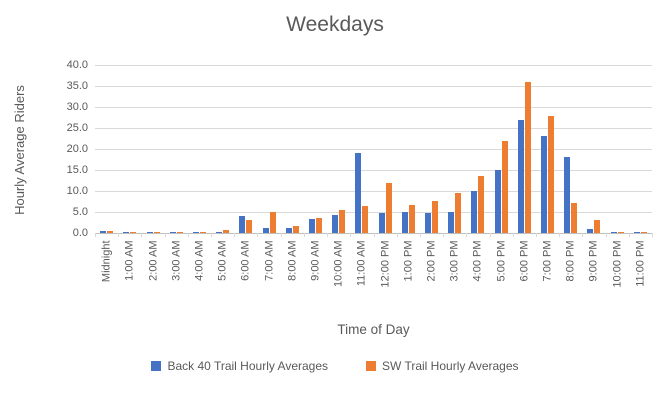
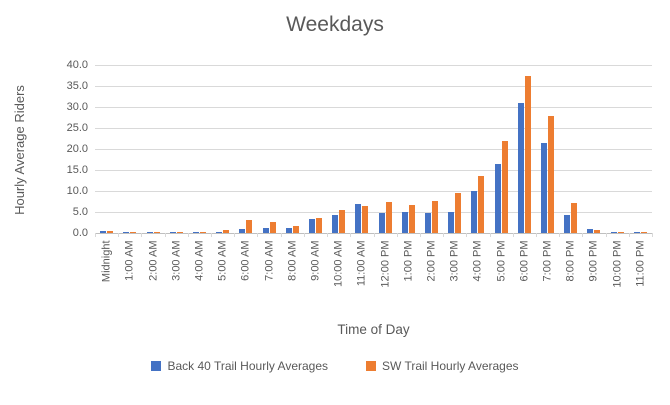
Back 40 Trail Hourly Averages/6:00 AM: 4 -> 1
SW Trail Hourly Averages/7:00 AM: 5 -> 2
Back 40 Trail Hourly Averages/11:00 AM: 19 -> 7
SW Trail Hourly Averages/12:00 PM: 12 -> 7
Back 40 Trail Hourly Averages/5:00 PM: 15 -> 16
Back 40 Trail Hourly Averages/6:00 PM: 27 -> 31
SW Trail Hourly Averages/6:00 PM: 36 -> 37
Back 40 Trail Hourly Averages/7:00 PM: 23 -> 22
Back 40 Trail Hourly Averages/8:00 PM: 18 -> 4
SW Trail Hourly Averages/9:00 PM: 3 -> 1
